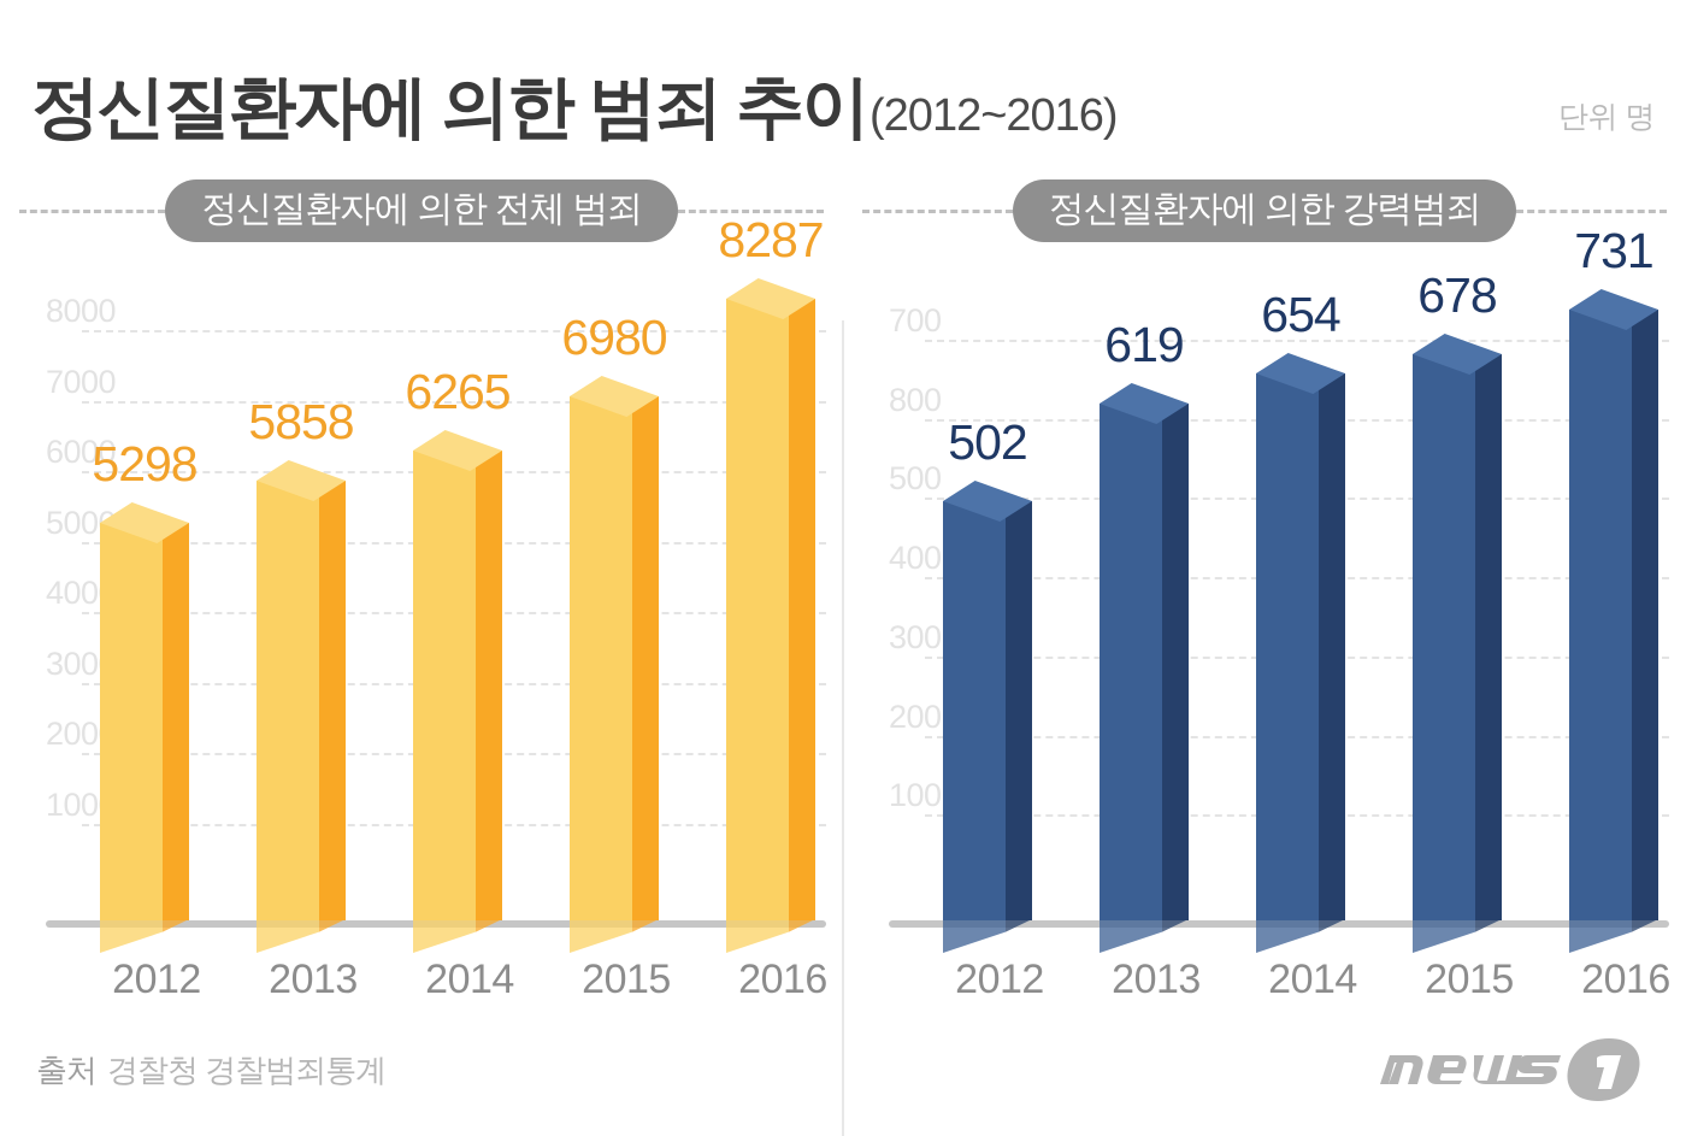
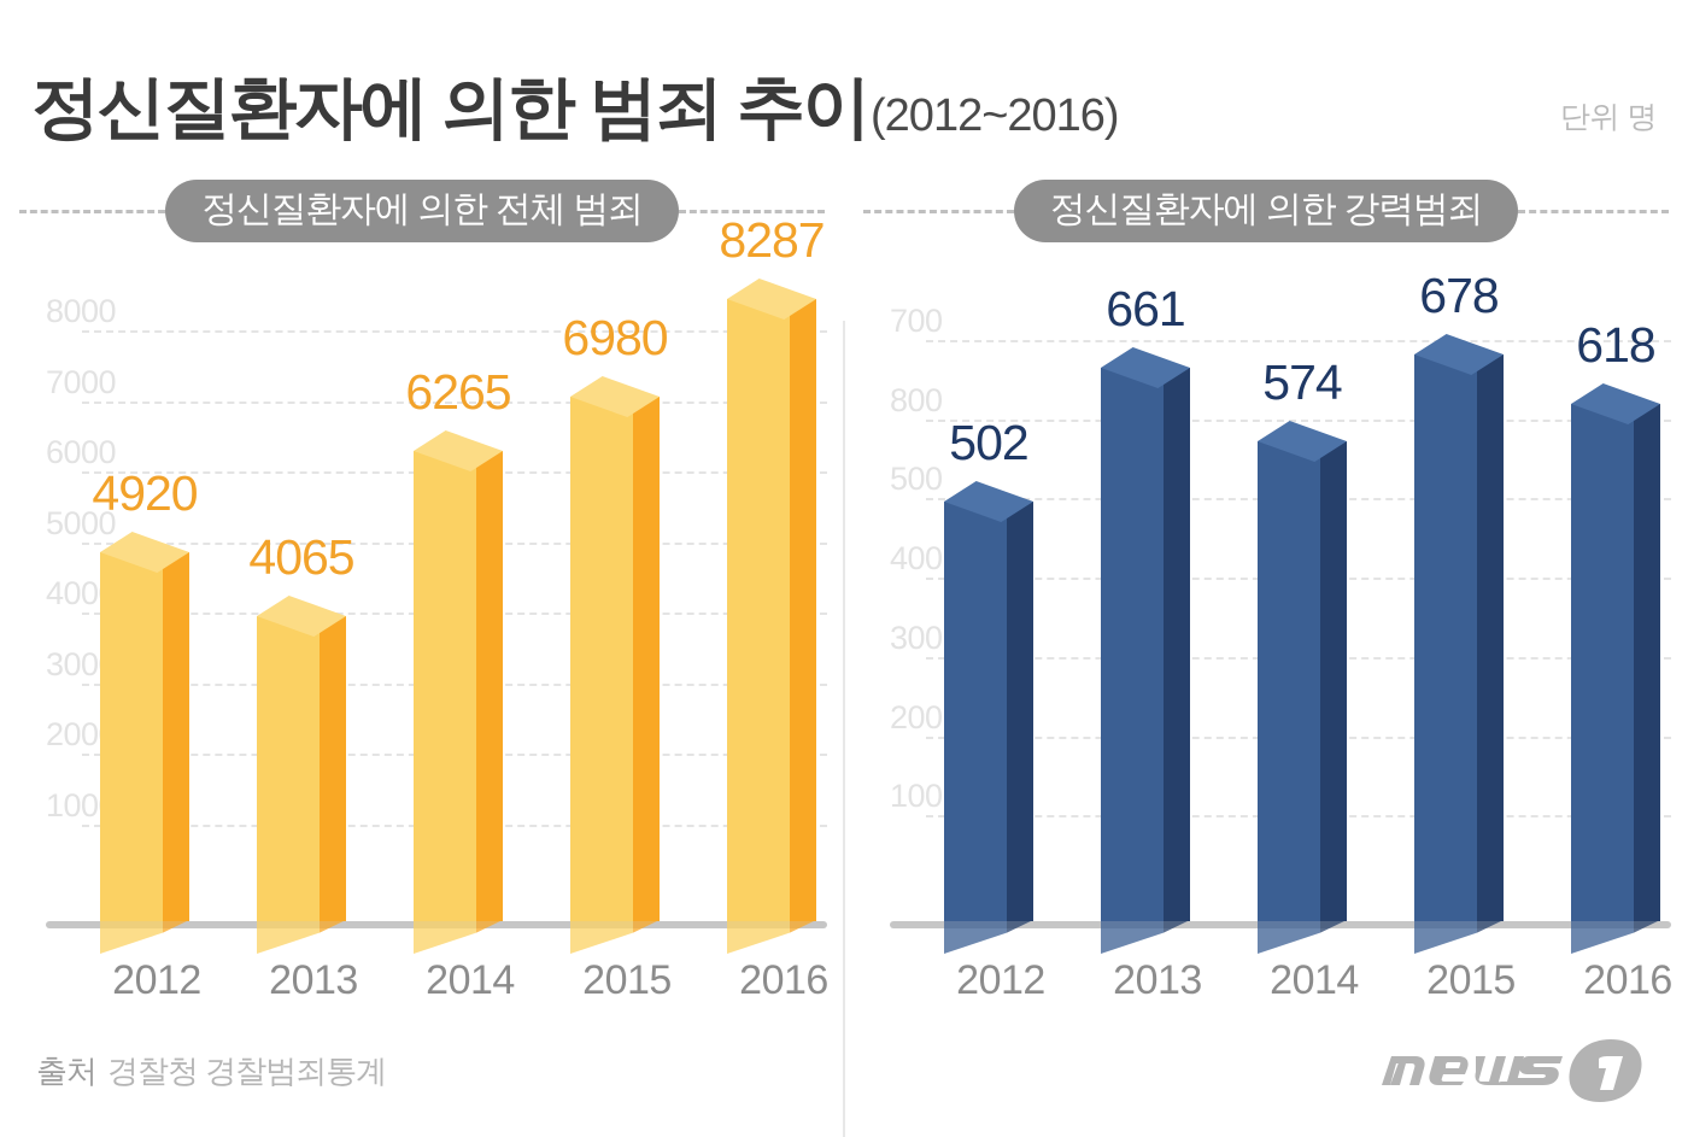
정신질환자에 의한 전체 범죄/2012: 5298 -> 4920
정신질환자에 의한 전체 범죄/2013: 5858 -> 4065
정신질환자에 의한 강력범죄/2013: 619 -> 661
정신질환자에 의한 강력범죄/2014: 654 -> 574
정신질환자에 의한 강력범죄/2016: 731 -> 618
